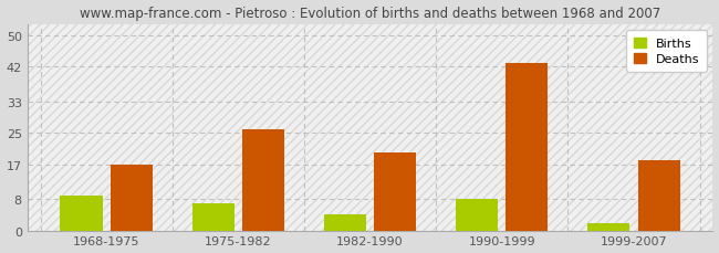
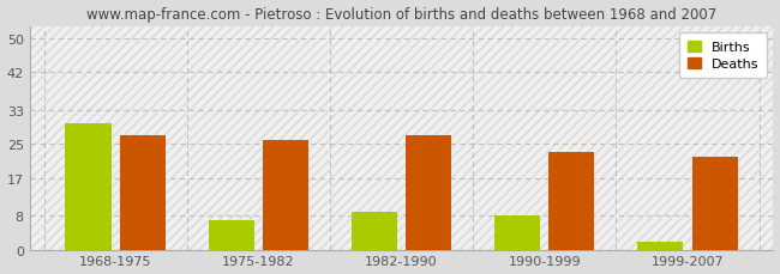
Births/1968-1975: 9 -> 30
Deaths/1968-1975: 17 -> 27
Births/1982-1990: 4 -> 9
Deaths/1982-1990: 20 -> 27
Deaths/1990-1999: 43 -> 23
Deaths/1999-2007: 18 -> 22
